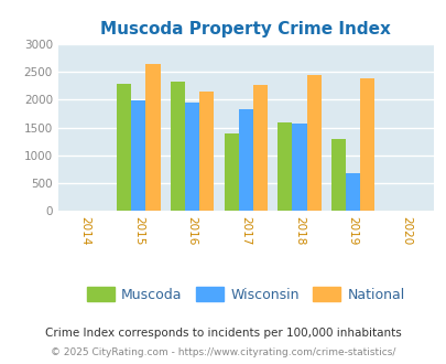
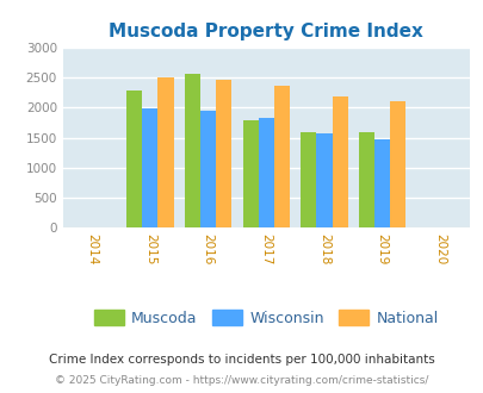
National/2015: 2640 -> 2500
Muscoda/2016: 2320 -> 2550
National/2016: 2140 -> 2460
Muscoda/2017: 1400 -> 1790
National/2017: 2260 -> 2360
National/2018: 2440 -> 2190
Muscoda/2019: 1300 -> 1590
Wisconsin/2019: 680 -> 1470
National/2019: 2380 -> 2100
